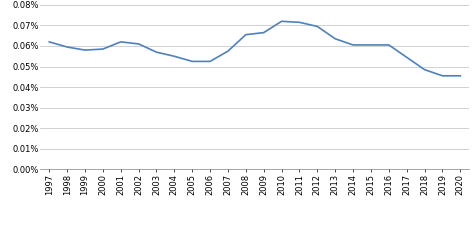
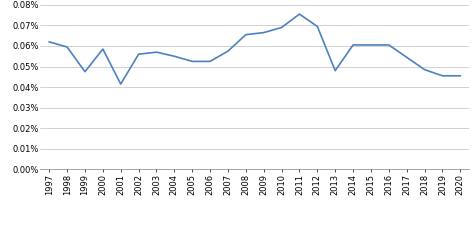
1999: 0.0580% -> 0.0475%
2001: 0.0620% -> 0.0415%
2002: 0.0610% -> 0.0560%
2010: 0.0720% -> 0.0690%
2011: 0.0715% -> 0.0755%
2013: 0.0635% -> 0.0480%
